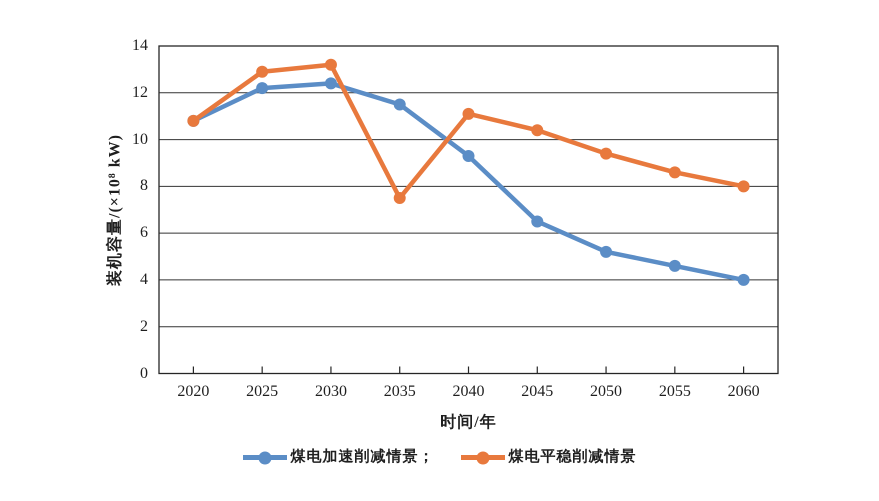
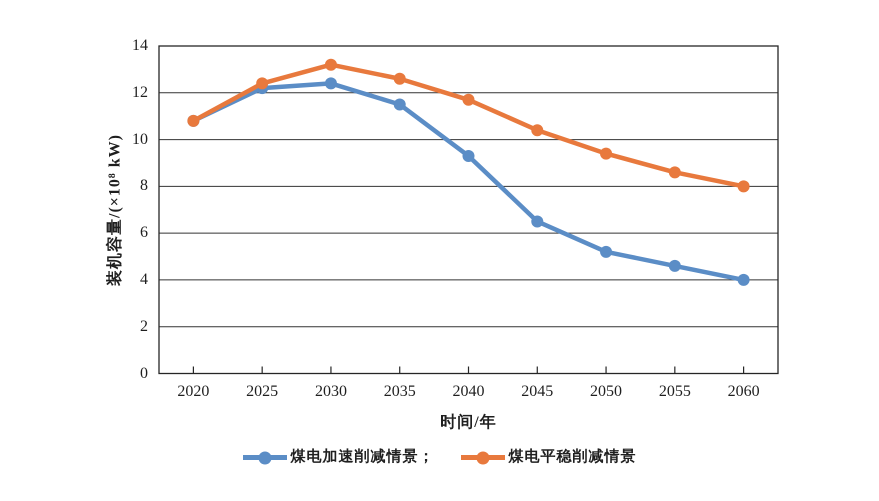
煤电平稳削减情景/2025: 12.9 -> 12.4
煤电平稳削减情景/2035: 7.5 -> 12.6
煤电平稳削减情景/2040: 11.1 -> 11.7
